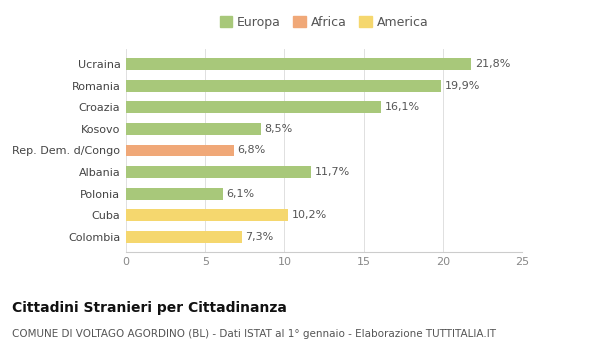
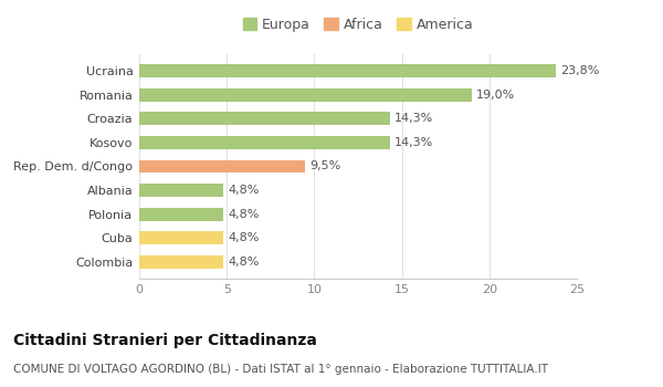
Ucraina: 21,8% -> 23,8%
Romania: 19,9% -> 19,0%
Croazia: 16,1% -> 14,3%
Kosovo: 8,5% -> 14,3%
Rep. Dem. d/Congo: 6,8% -> 9,5%
Albania: 11,7% -> 4,8%
Polonia: 6,1% -> 4,8%
Cuba: 10,2% -> 4,8%
Colombia: 7,3% -> 4,8%
